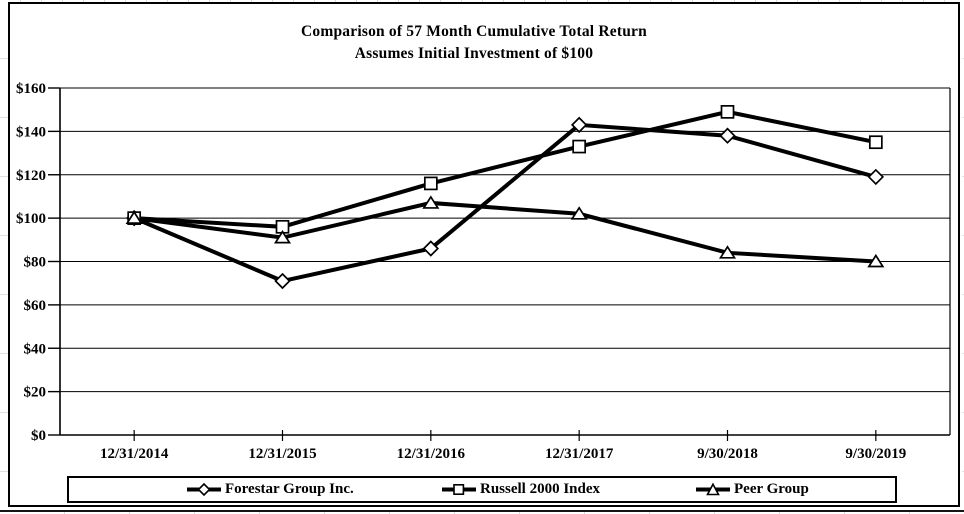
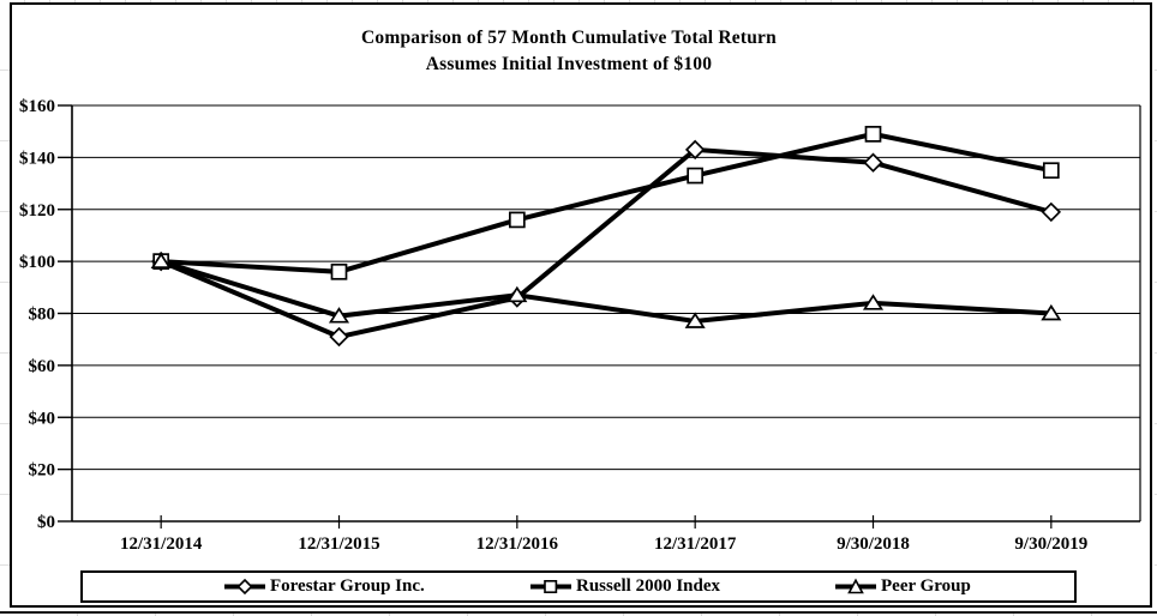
Peer Group/12/31/2015: $91 -> $79
Peer Group/12/31/2016: $107 -> $87
Peer Group/12/31/2017: $102 -> $77
